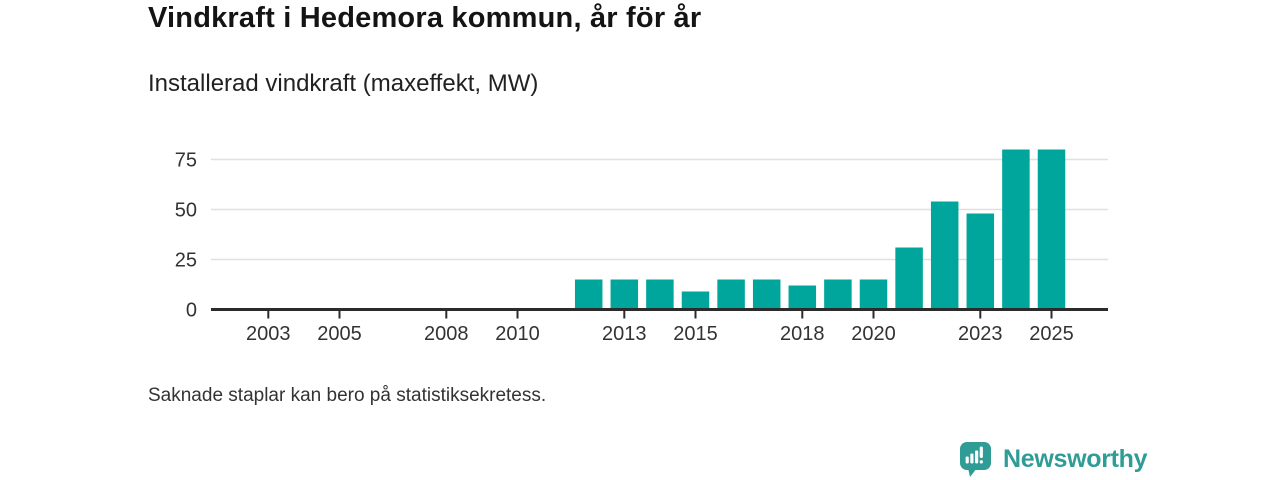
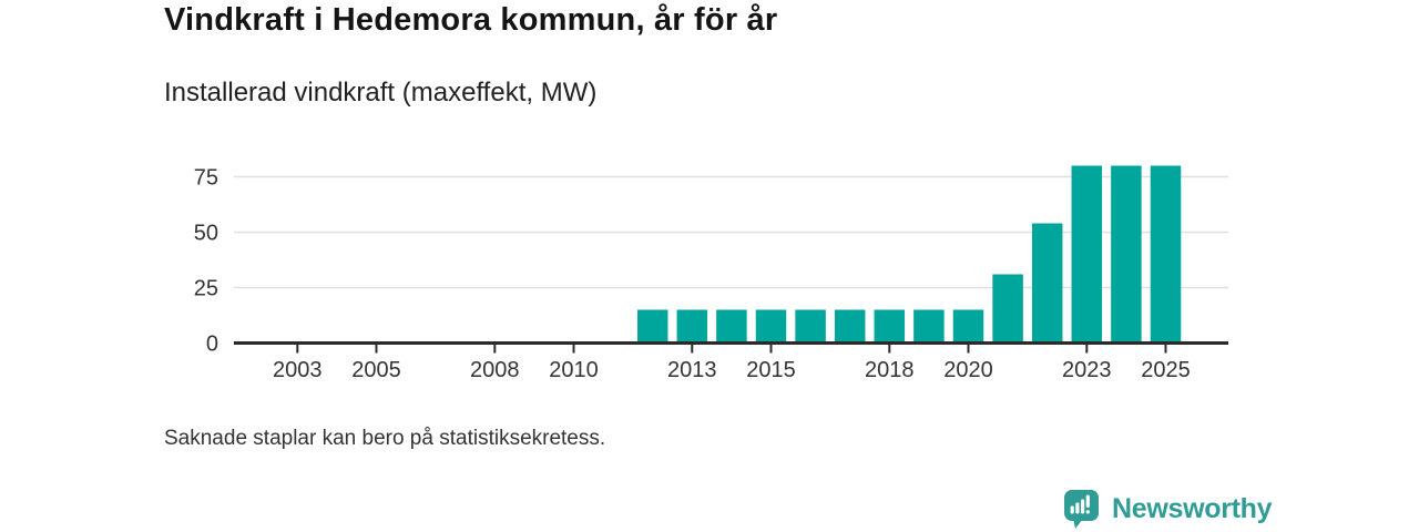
2015: 9 -> 15
2018: 12 -> 15
2023: 48 -> 80
